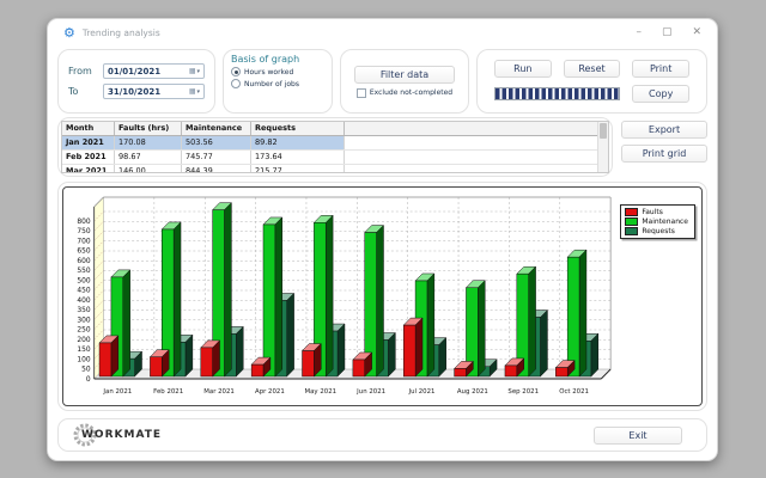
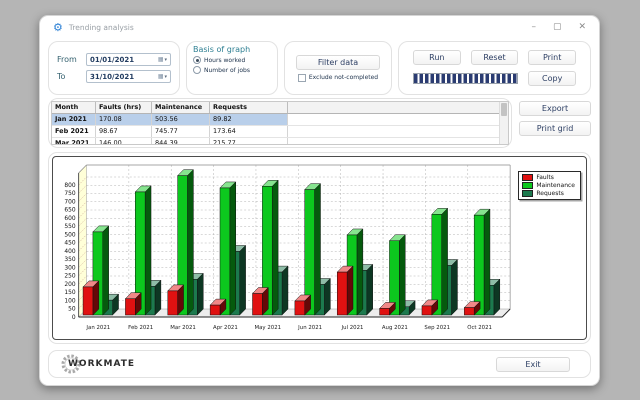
Requests/May 2021: 230 -> 260
Maintenance/Jun 2021: 730 -> 760
Requests/Jul 2021: 160 -> 270
Maintenance/Sep 2021: 520 -> 610
